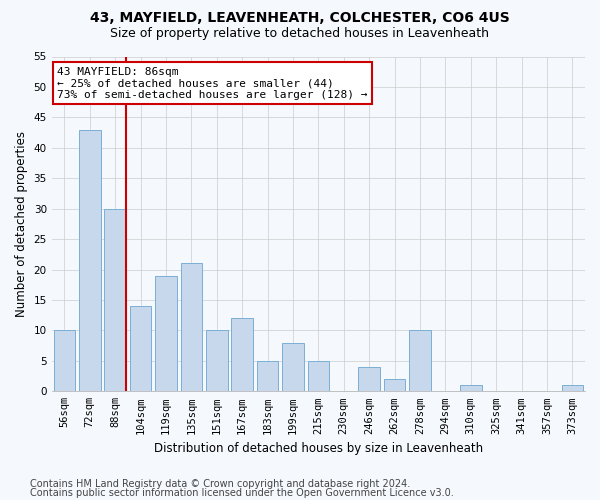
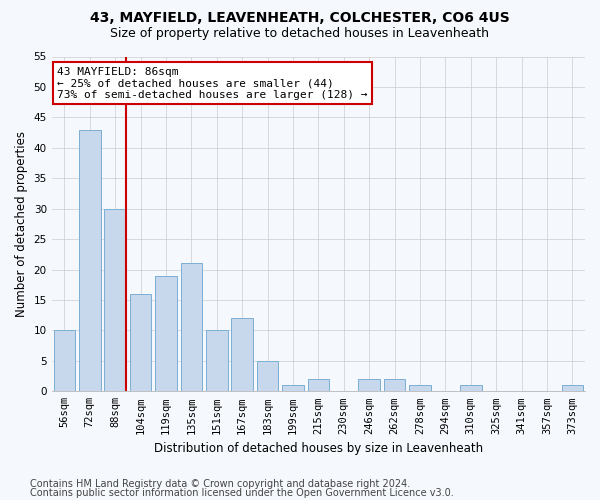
104sqm: 14 -> 16
199sqm: 8 -> 1
215sqm: 5 -> 2
246sqm: 4 -> 2
278sqm: 10 -> 1
